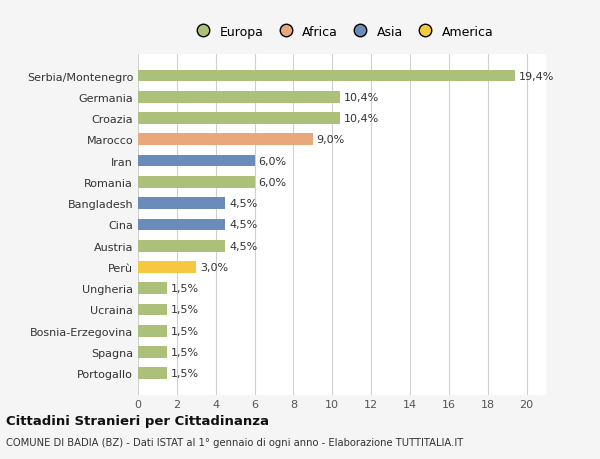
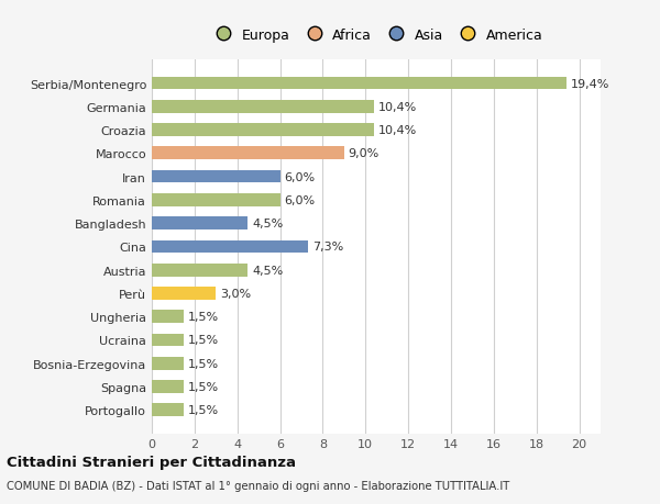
Cina: 4,5% -> 7,3%
